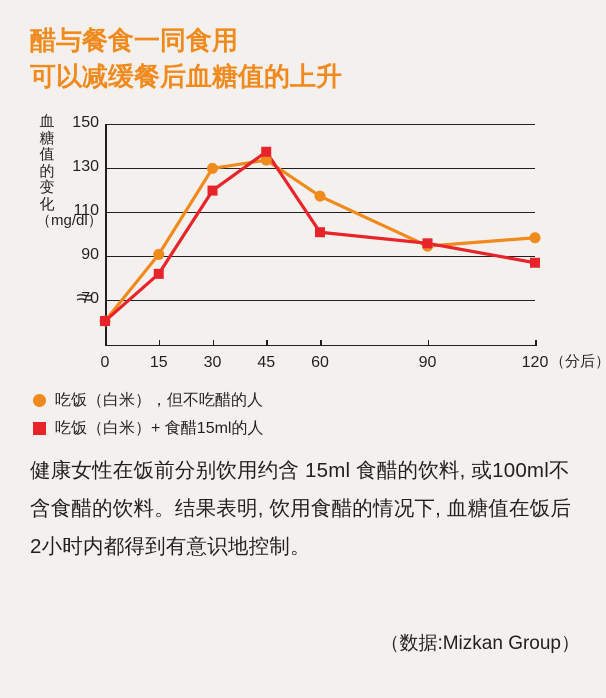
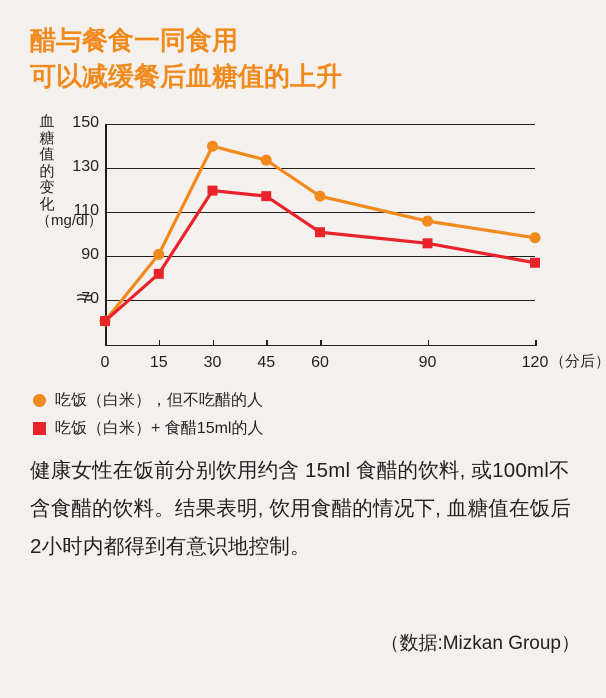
吃饭（白米），但不吃醋的人/30: 134 -> 142
吃饭（白米）+ 食醋15ml的人/45: 140 -> 124
吃饭（白米），但不吃醋的人/90: 106 -> 115
